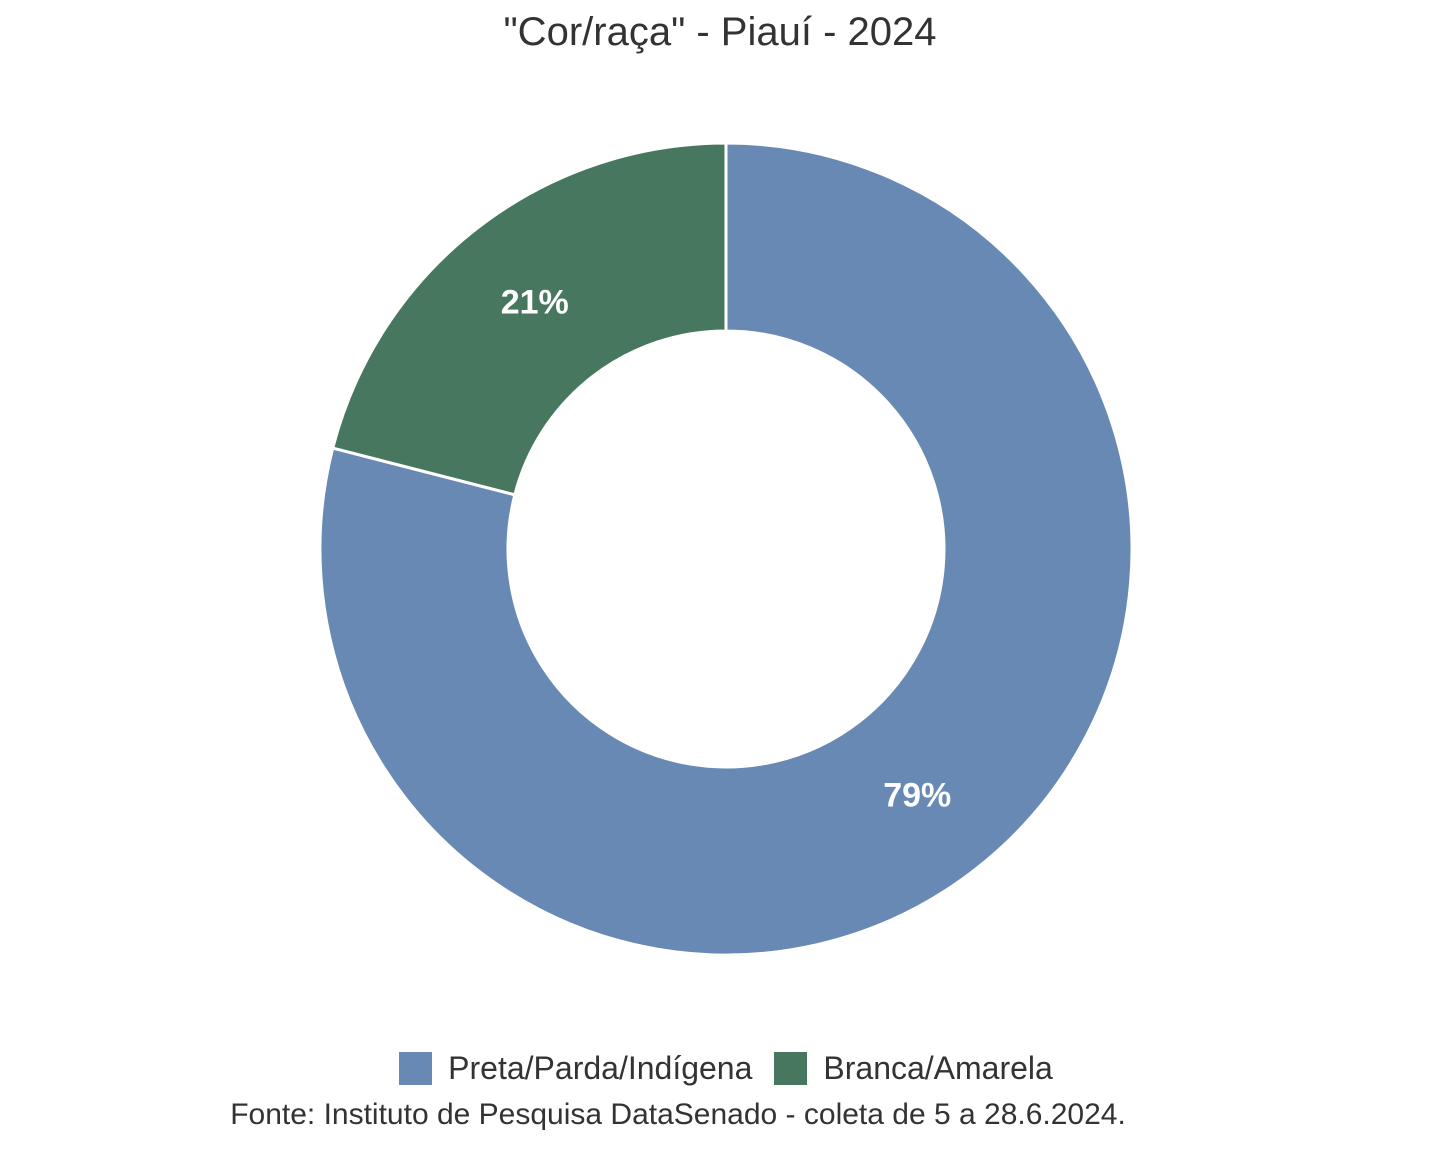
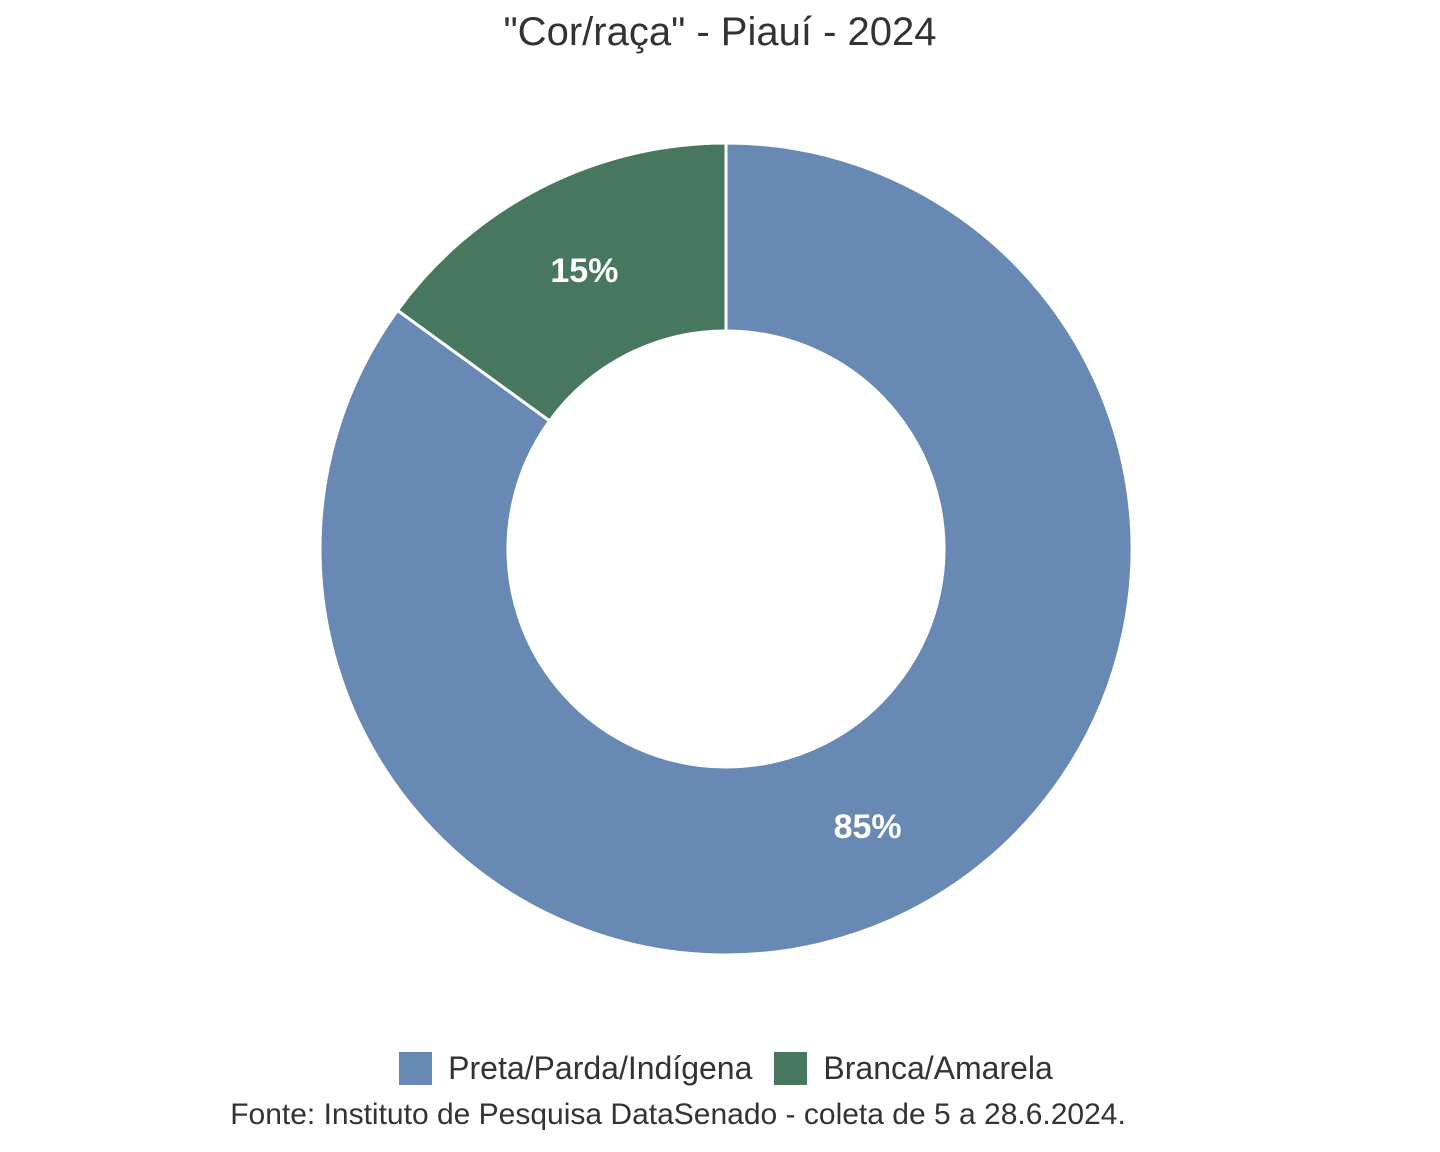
Preta/Parda/Indígena: 79% -> 85%
Branca/Amarela: 21% -> 15%
